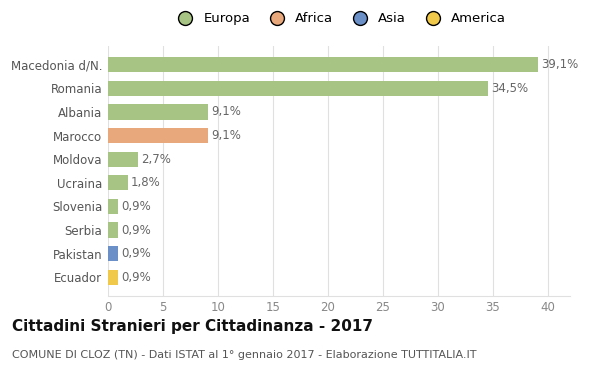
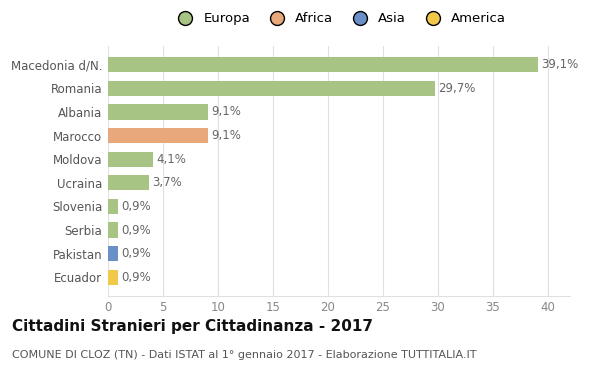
Romania: 34,5% -> 29,7%
Moldova: 2,7% -> 4,1%
Ucraina: 1,8% -> 3,7%
